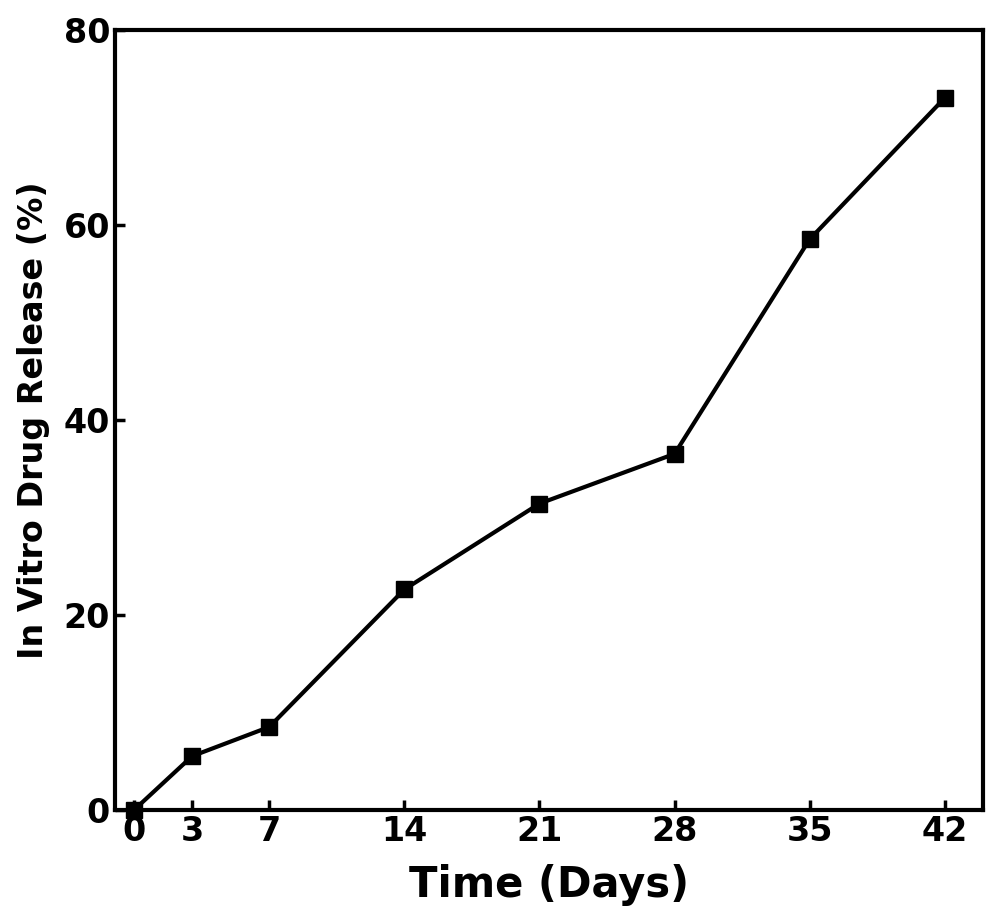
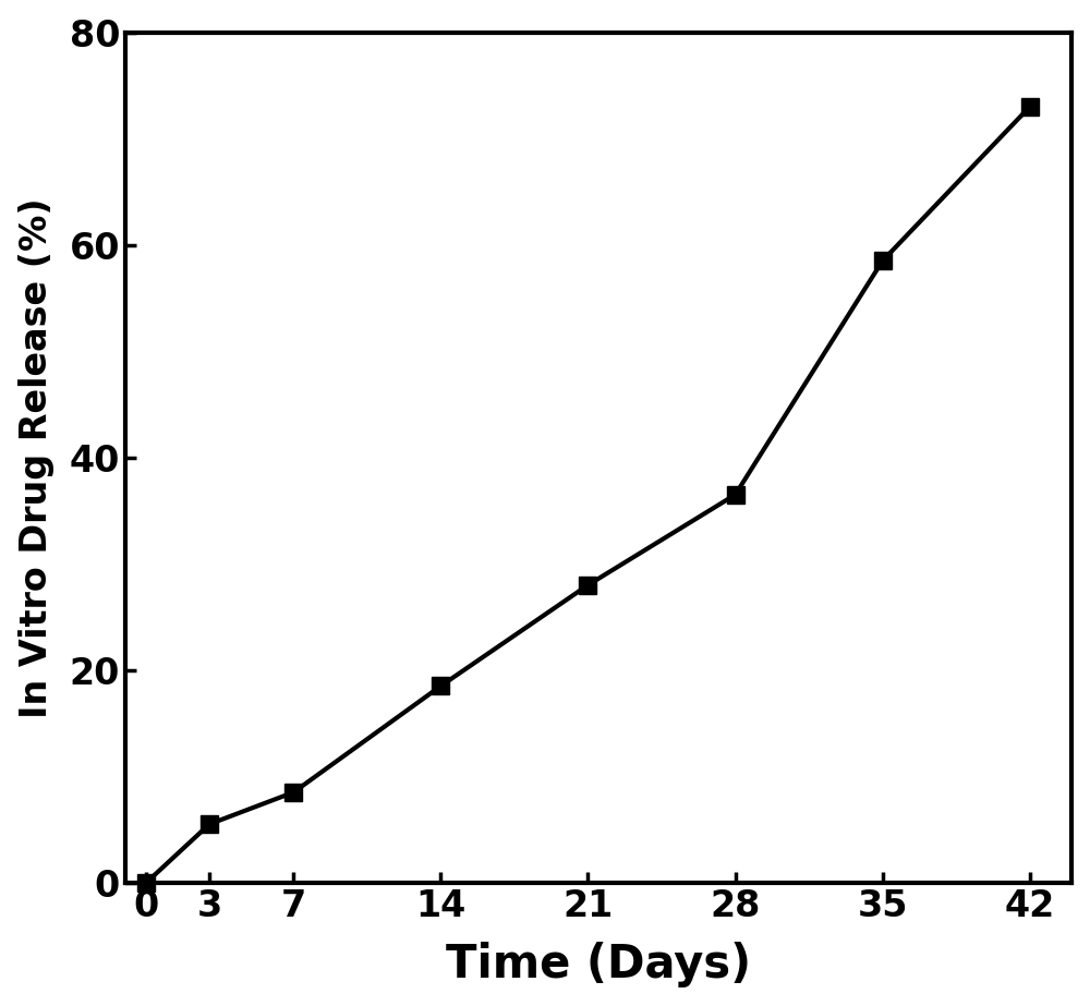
14: 22.6 -> 18.5
21: 31.4 -> 28.0
